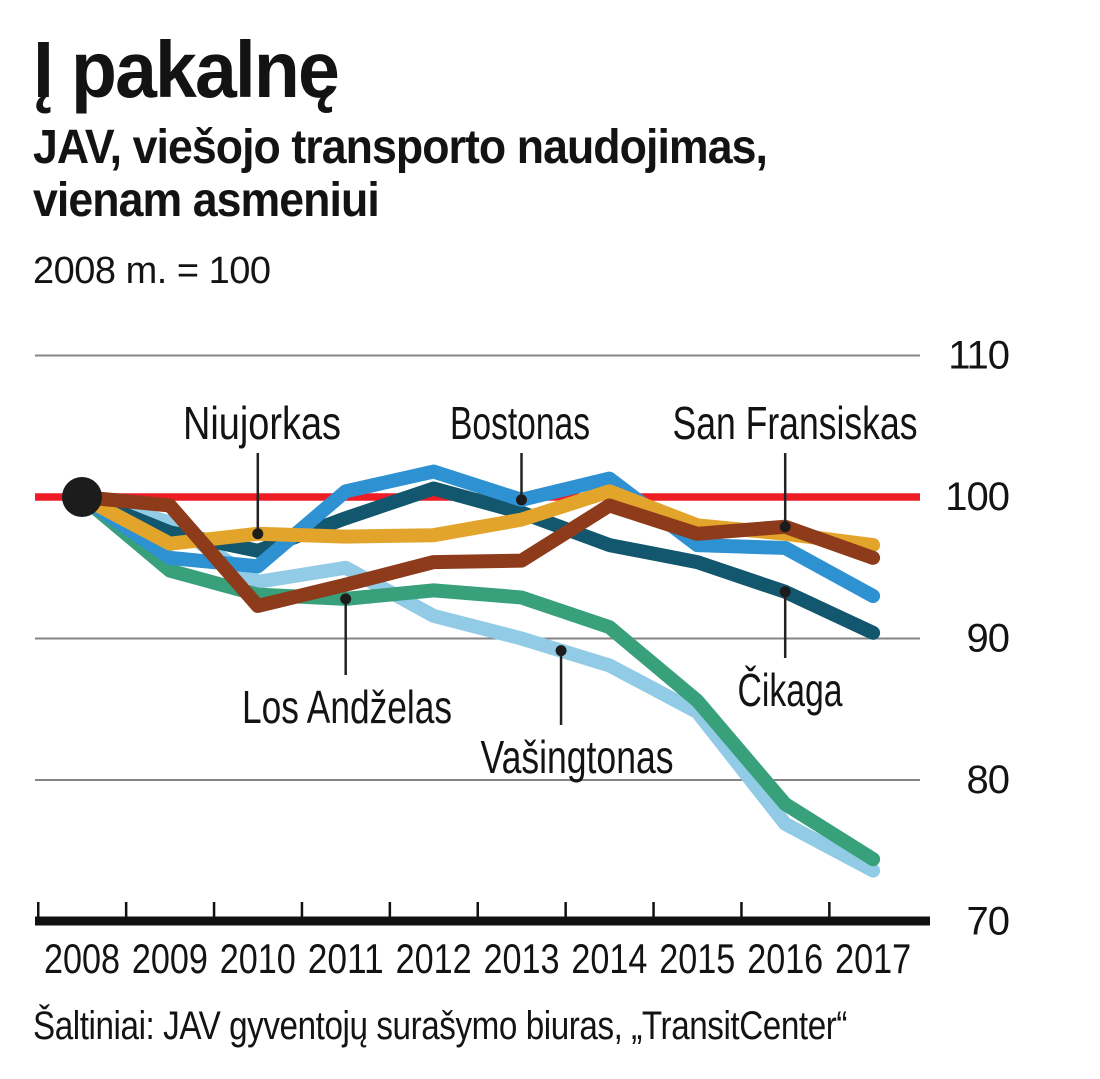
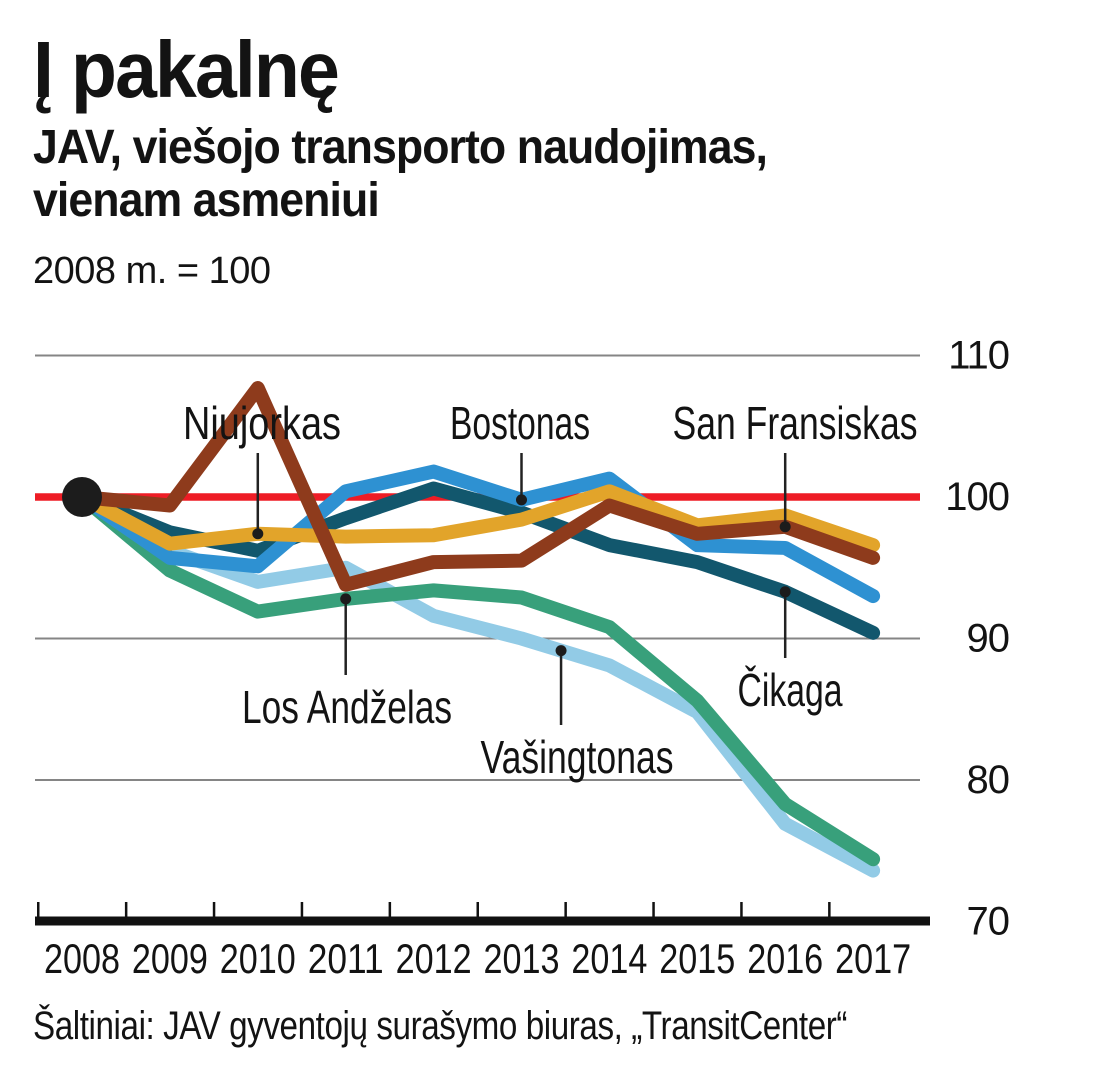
Vašingtonas/2009: 98.2 -> 96.2
Los Andželas/2010: 93.1 -> 91.9
San Fransiskas/2010: 92.3 -> 107.7
Niujorkas/2016: 97.4 -> 98.7
